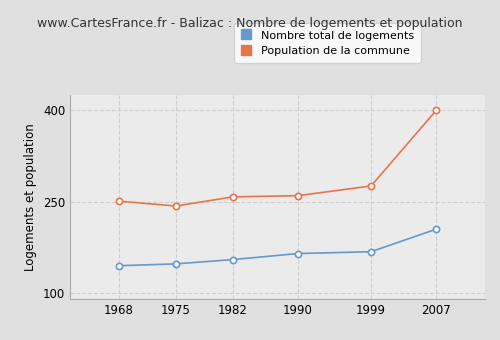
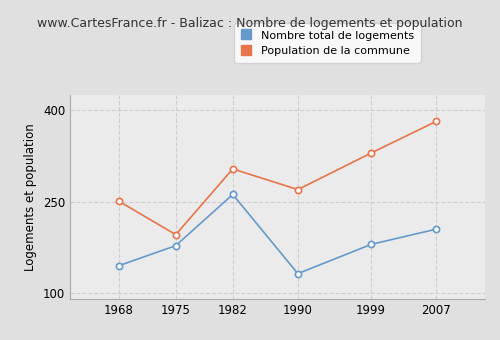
Nombre total de logements/1975: 148 -> 178
Population de la commune/1975: 243 -> 196
Nombre total de logements/1982: 155 -> 262
Population de la commune/1982: 258 -> 304
Nombre total de logements/1990: 165 -> 132
Population de la commune/1990: 260 -> 270
Nombre total de logements/1999: 168 -> 180
Population de la commune/1999: 276 -> 330
Population de la commune/2007: 400 -> 382
